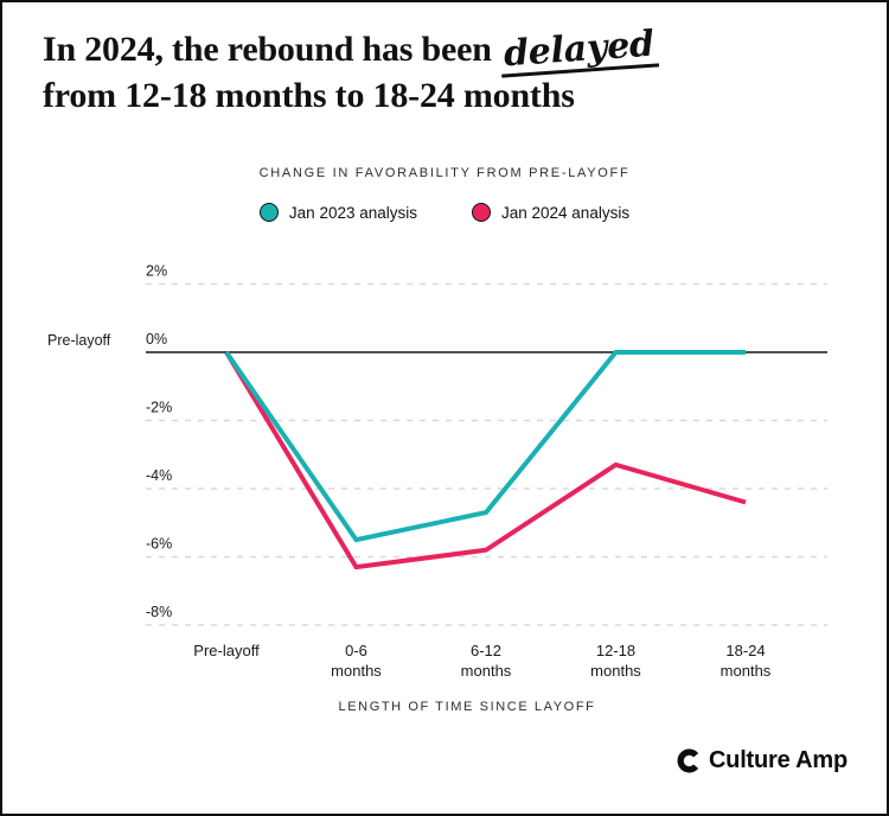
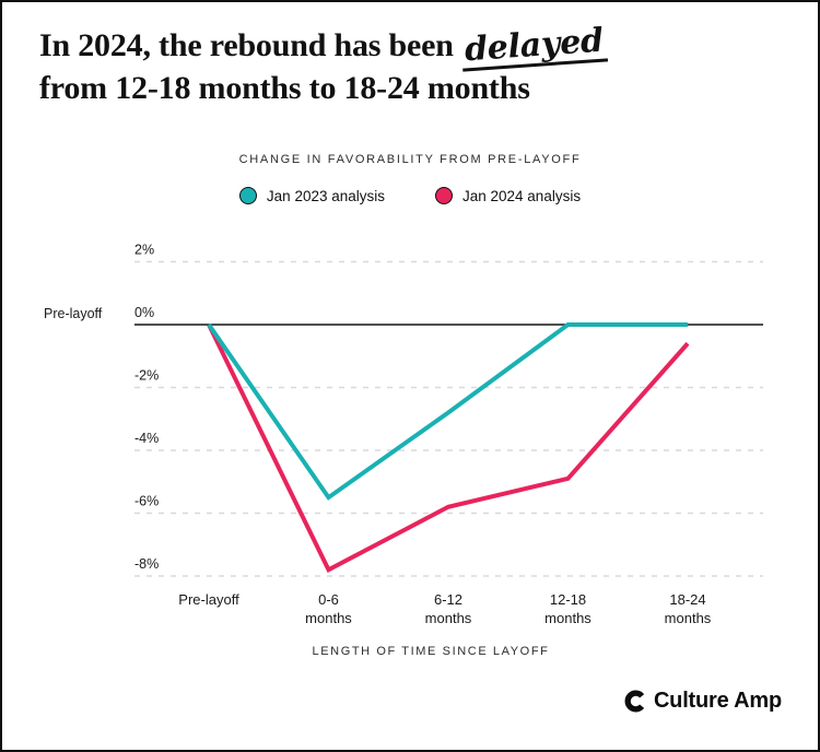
Jan 2024 analysis/0-6 months: -6.3% -> -7.8%
Jan 2023 analysis/6-12 months: -4.7% -> -2.8%
Jan 2024 analysis/12-18 months: -3.3% -> -4.9%
Jan 2024 analysis/18-24 months: -4.4% -> -0.6%
